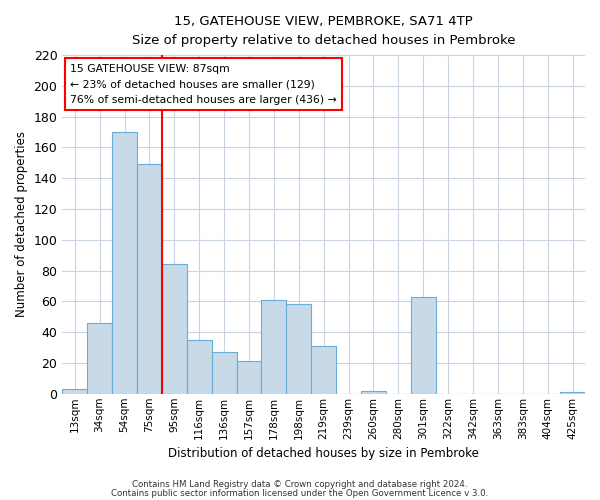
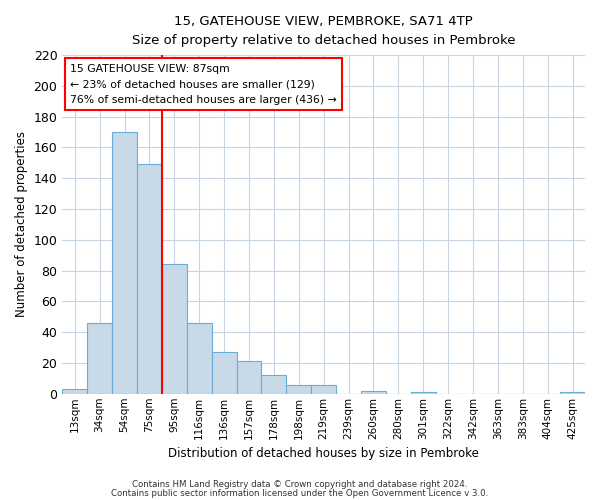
116sqm: 35 -> 46
178sqm: 61 -> 12
198sqm: 58 -> 6
219sqm: 31 -> 6
301sqm: 63 -> 1
